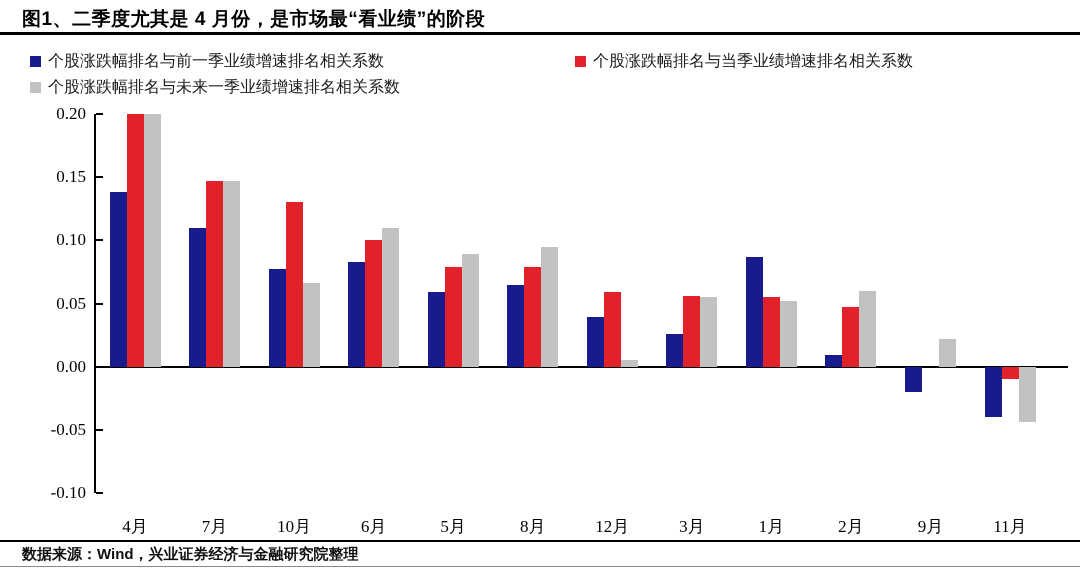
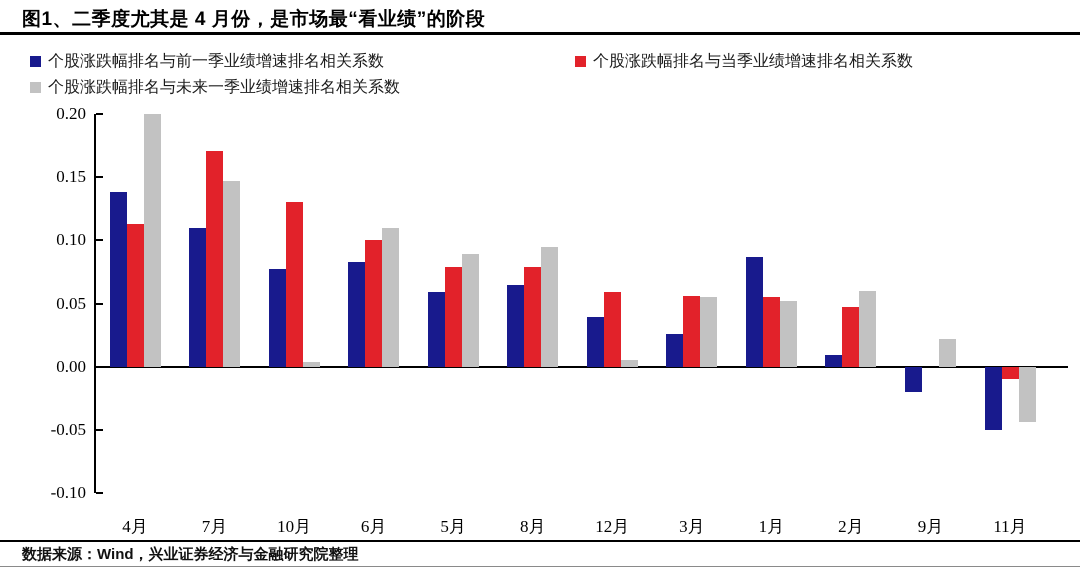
个股涨跌幅排名与当季业绩增速排名相关系数/4月: 0.200 -> 0.113
个股涨跌幅排名与当季业绩增速排名相关系数/7月: 0.147 -> 0.171
个股涨跌幅排名与未来一季业绩增速排名相关系数/10月: 0.066 -> 0.004
个股涨跌幅排名与前一季业绩增速排名相关系数/11月: -0.040 -> -0.050
